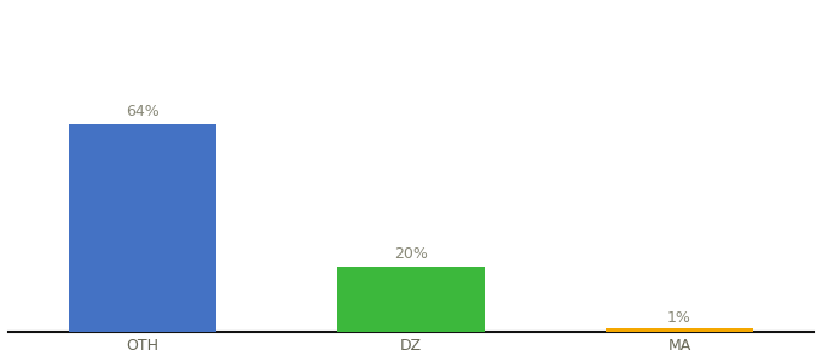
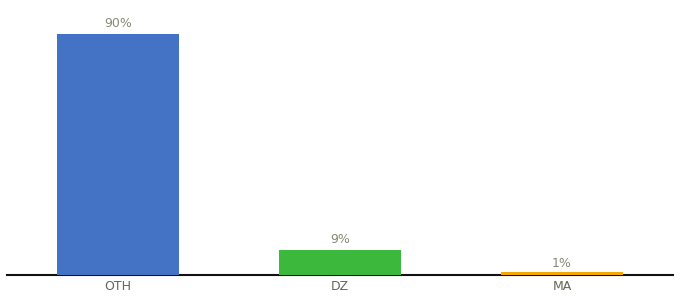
OTH: 64% -> 90%
DZ: 20% -> 9%
